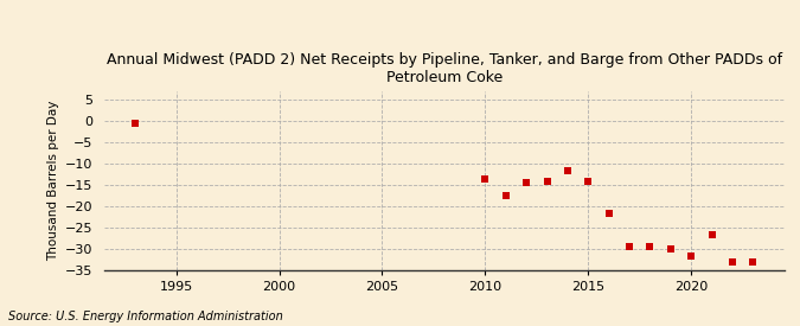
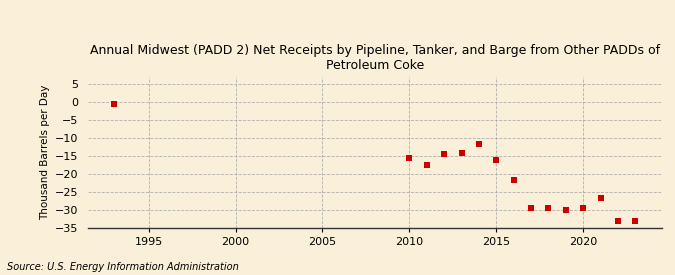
2010: -13.5 -> -15.5
2015: -14.0 -> -16.0
2020: -31.5 -> -29.5
